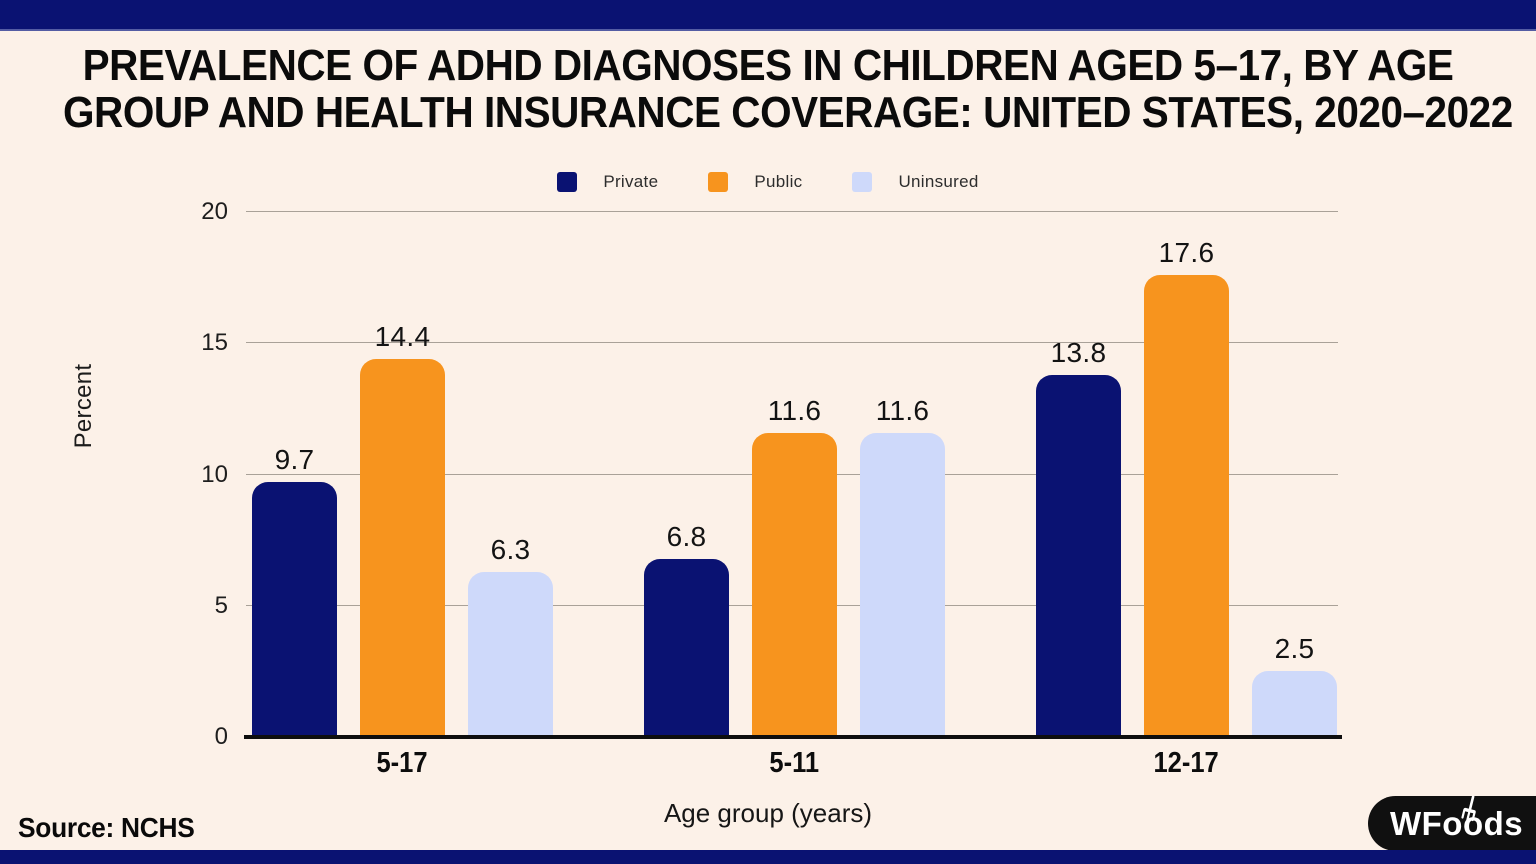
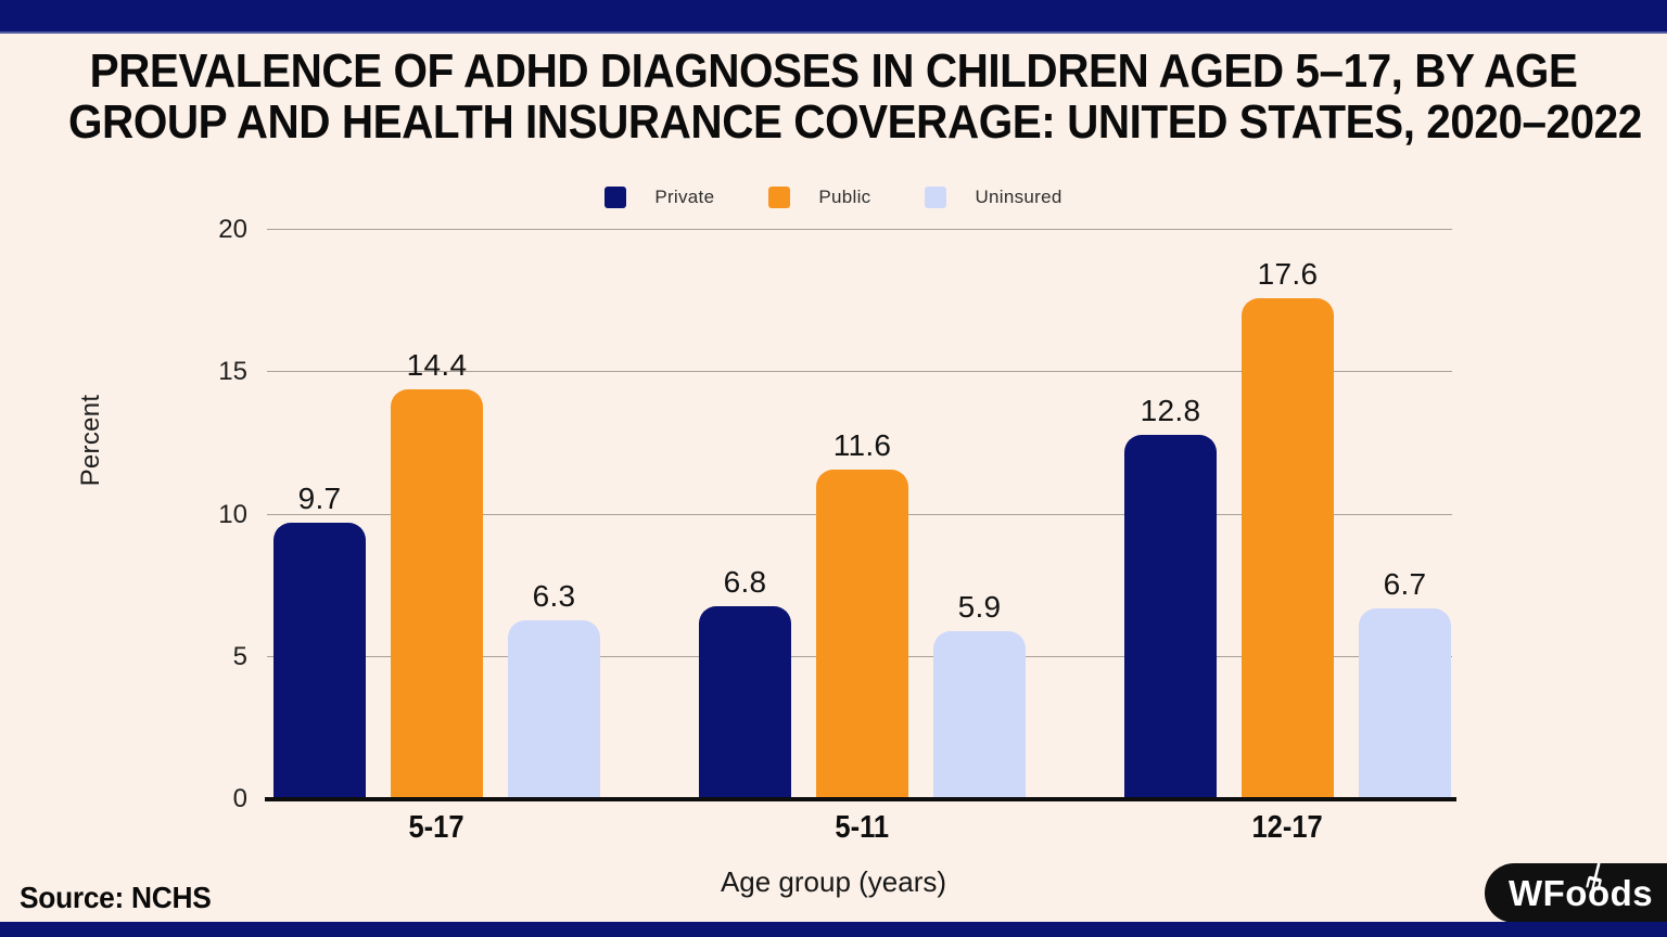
Uninsured/5-11: 11.6 -> 5.9
Private/12-17: 13.8 -> 12.8
Uninsured/12-17: 2.5 -> 6.7
